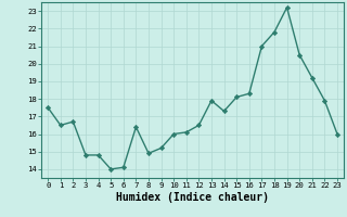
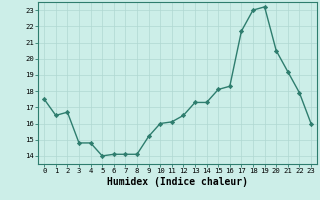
7: 16.4 -> 14.1
8: 14.9 -> 14.1
13: 17.9 -> 17.3
17: 21.0 -> 21.7
18: 21.8 -> 23.0
